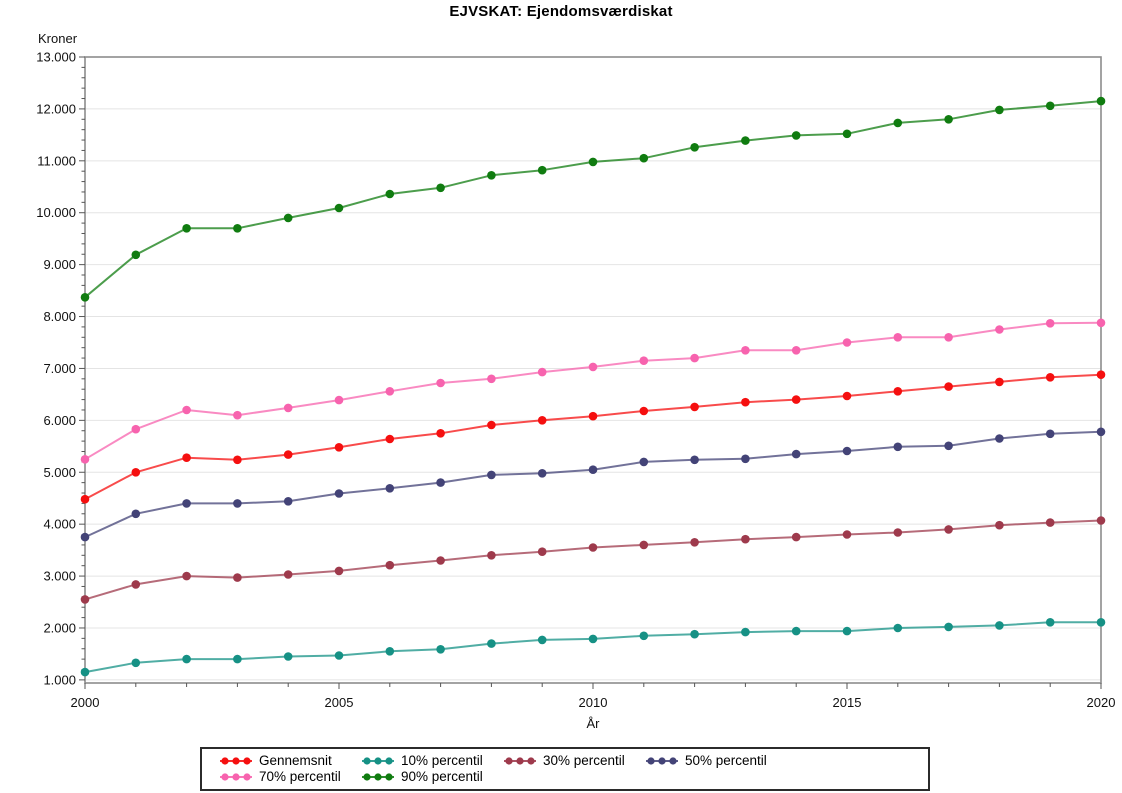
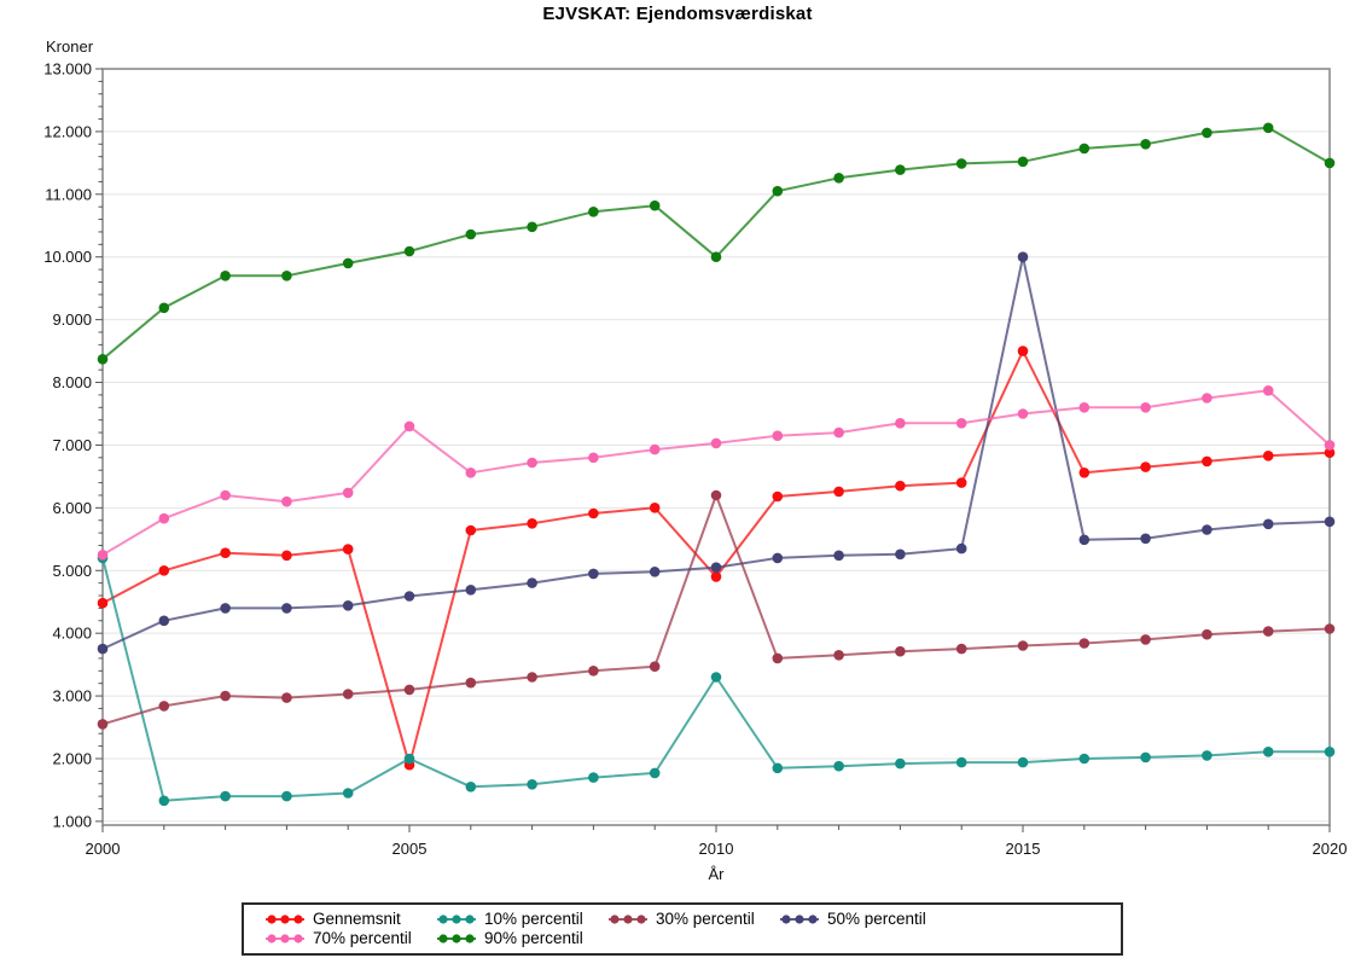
10% percentil/2000: 1200 -> 5200
Gennemsnit/2005: 5500 -> 1900
10% percentil/2005: 1500 -> 2000
70% percentil/2005: 6400 -> 7300
Gennemsnit/2010: 6100 -> 4900
10% percentil/2010: 1800 -> 3300
30% percentil/2010: 3600 -> 6200
90% percentil/2010: 11000 -> 10000
Gennemsnit/2015: 6500 -> 8500
50% percentil/2015: 5400 -> 10000
70% percentil/2020: 7900 -> 7000
90% percentil/2020: 12200 -> 11500
